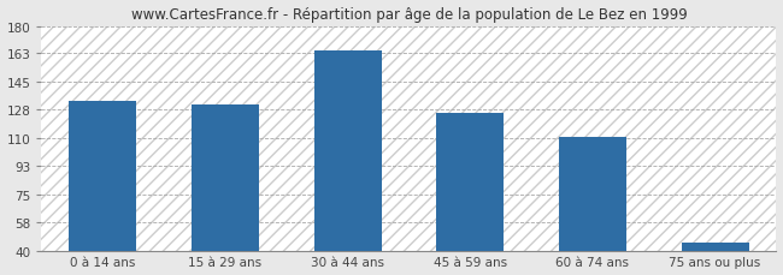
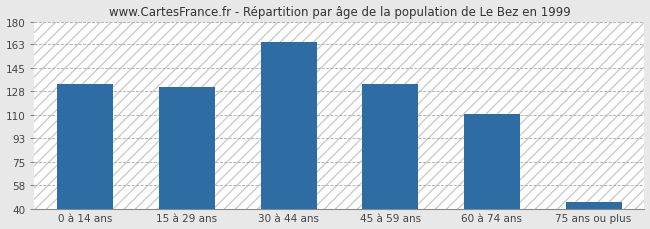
45 à 59 ans: 126 -> 133
